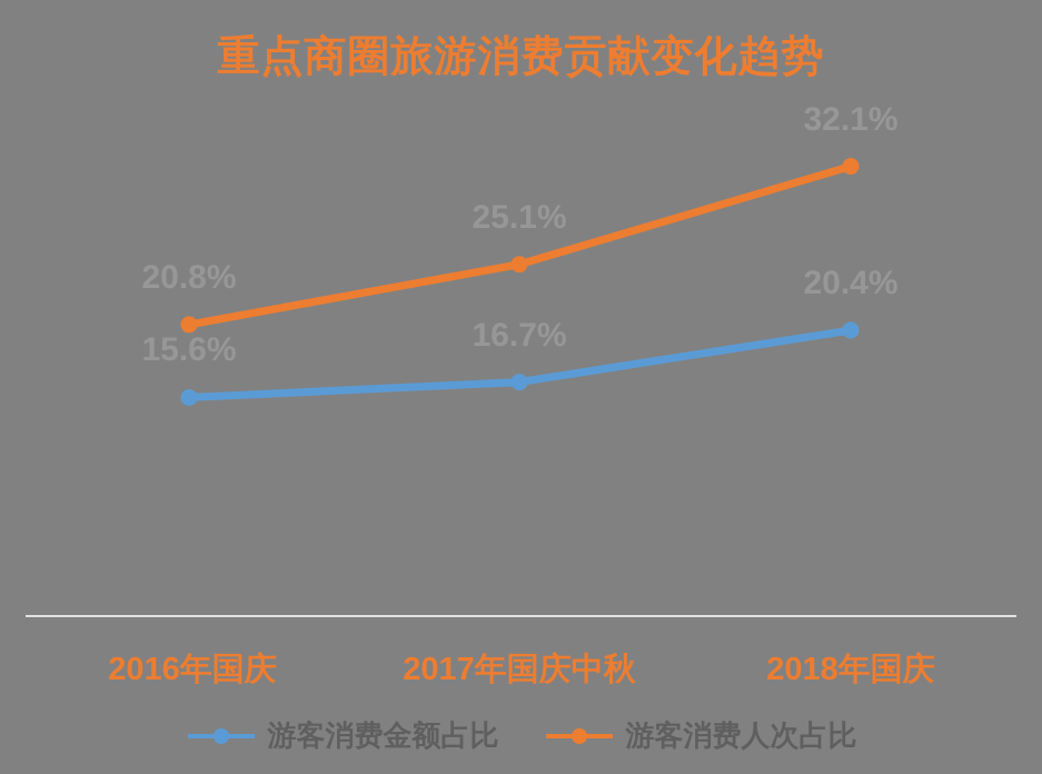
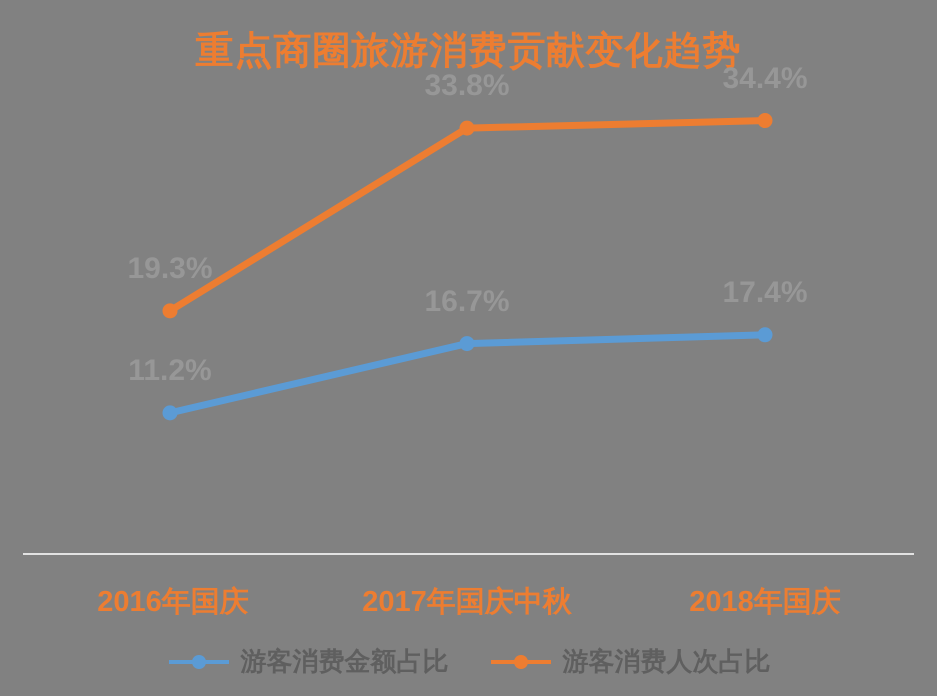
游客消费金额占比/2016年国庆: 15.6% -> 11.2%
游客消费人次占比/2016年国庆: 20.8% -> 19.3%
游客消费人次占比/2017年国庆中秋: 25.1% -> 33.8%
游客消费金额占比/2018年国庆: 20.4% -> 17.4%
游客消费人次占比/2018年国庆: 32.1% -> 34.4%
